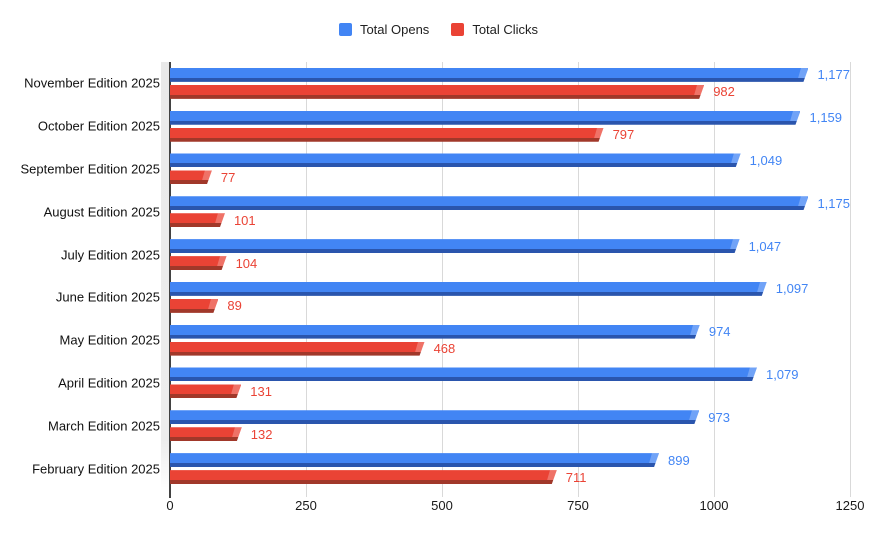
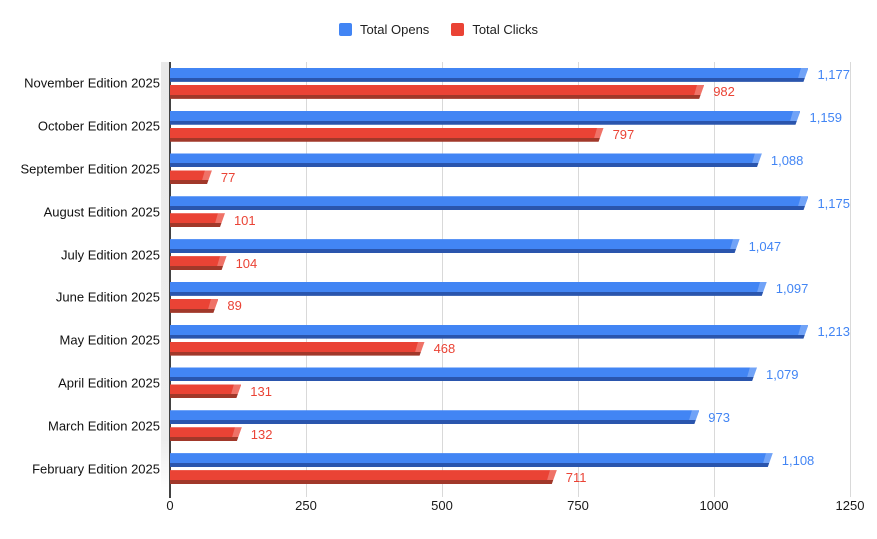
Total Opens/September Edition 2025: 1,049 -> 1,088
Total Opens/May Edition 2025: 974 -> 1,213
Total Opens/February Edition 2025: 899 -> 1,108
